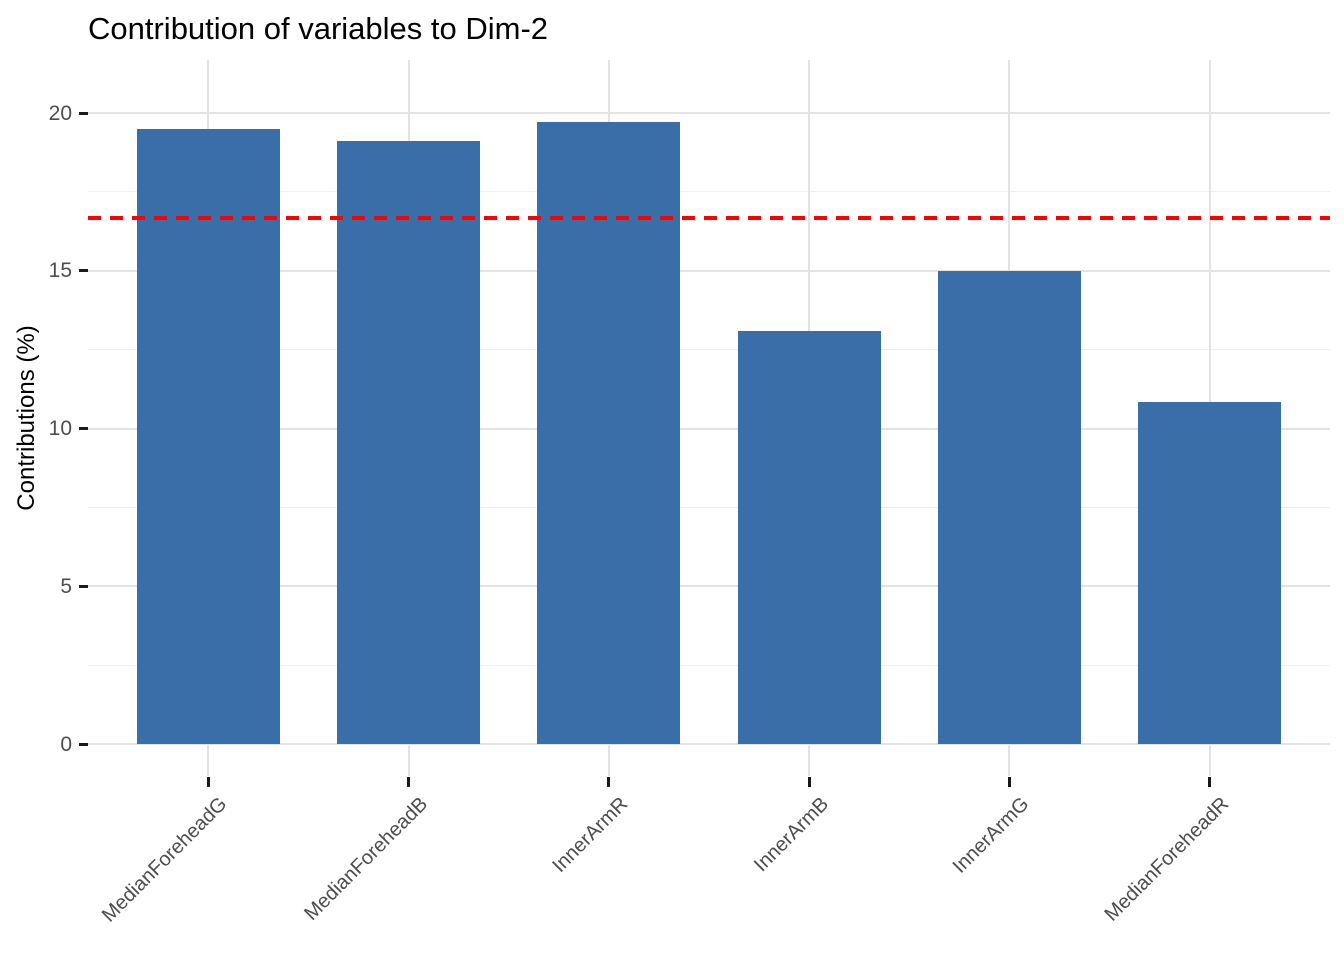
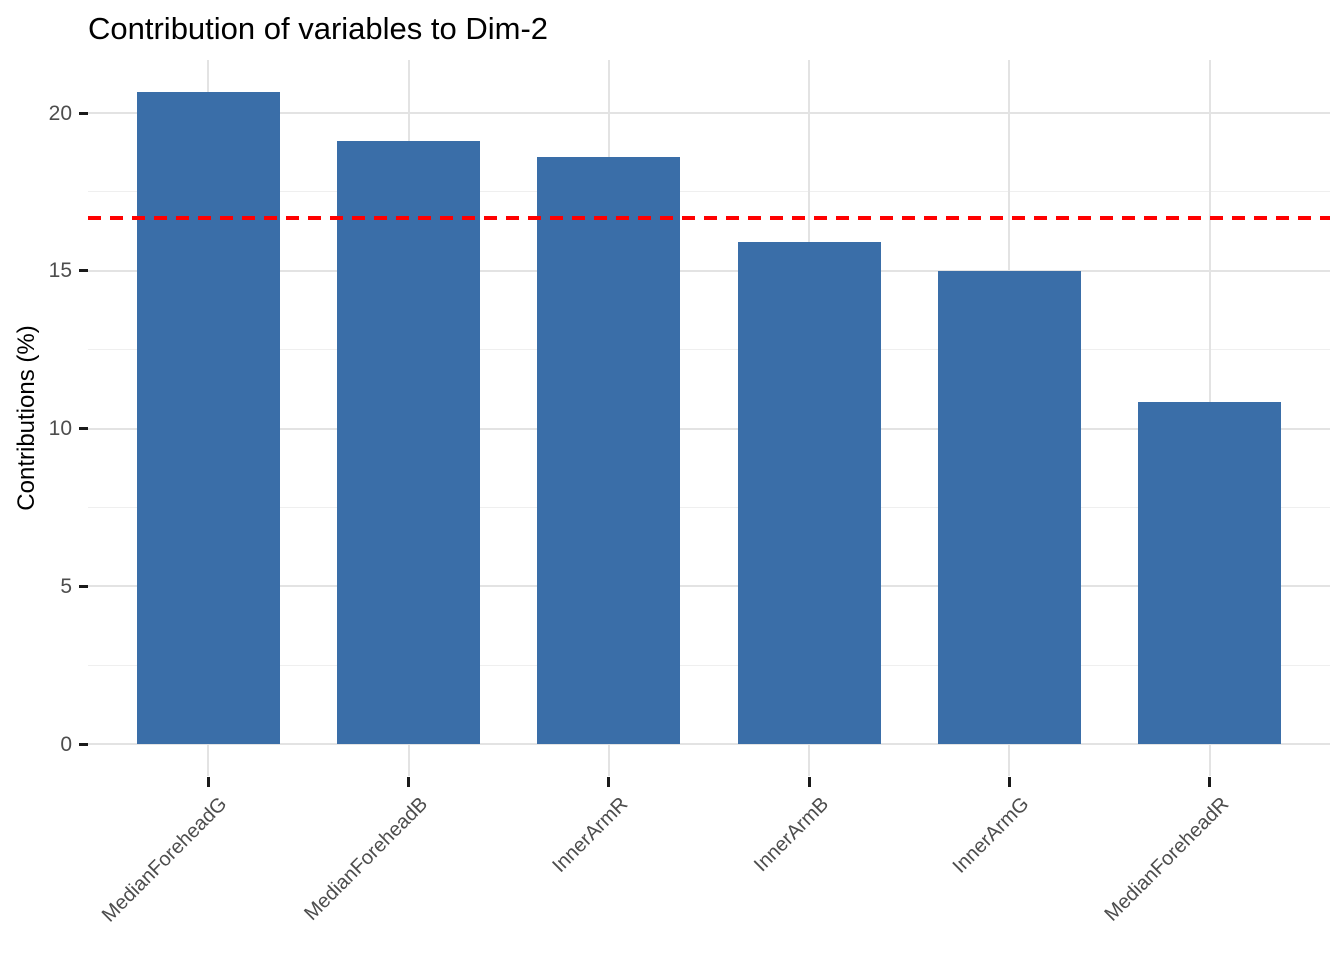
MedianForeheadG: 19.5 -> 20.6
InnerArmR: 19.7 -> 18.6
InnerArmB: 13.1 -> 15.9
